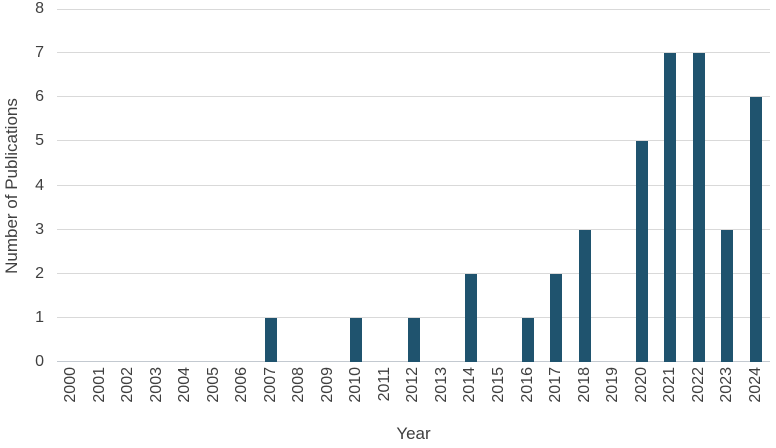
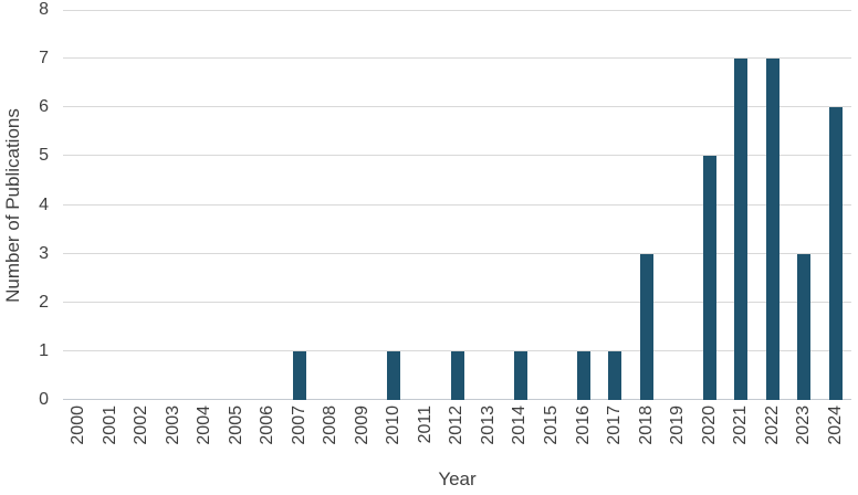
2014: 2 -> 1
2017: 2 -> 1
